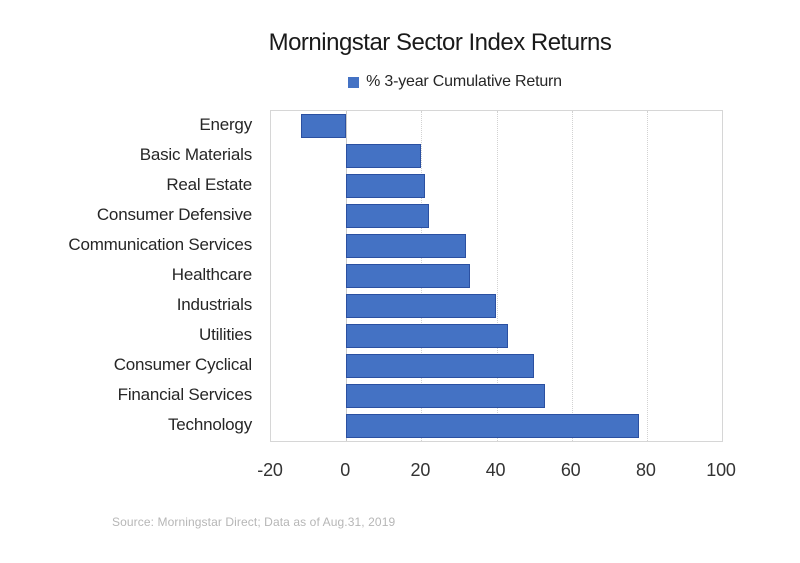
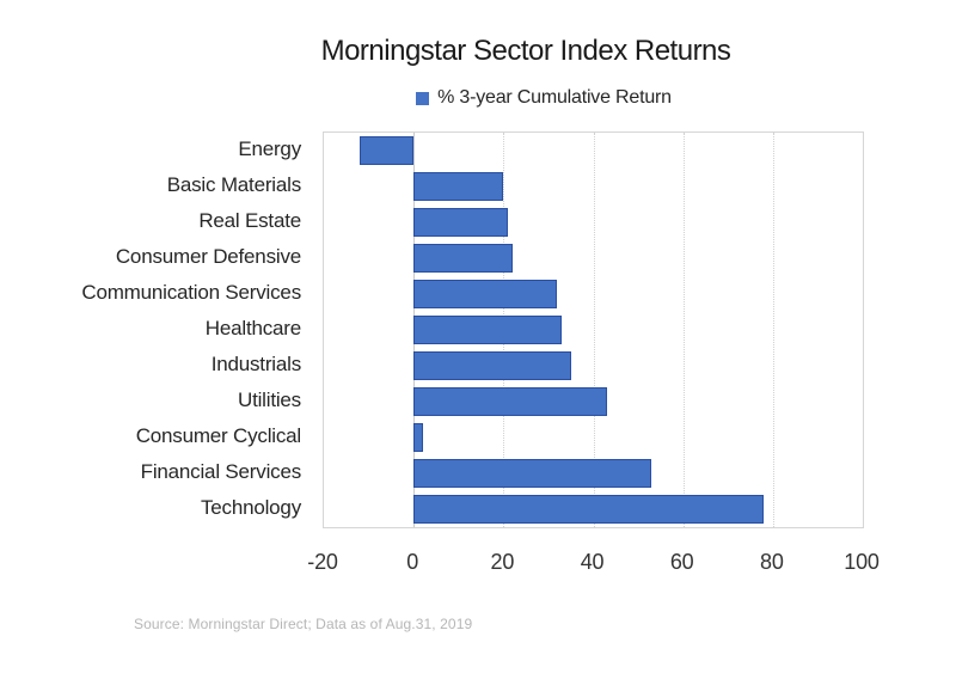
Industrials: 40 -> 35
Consumer Cyclical: 50 -> 2
